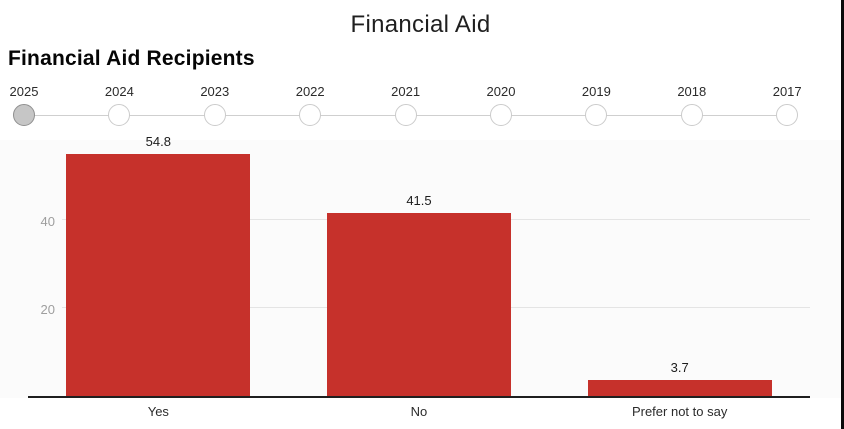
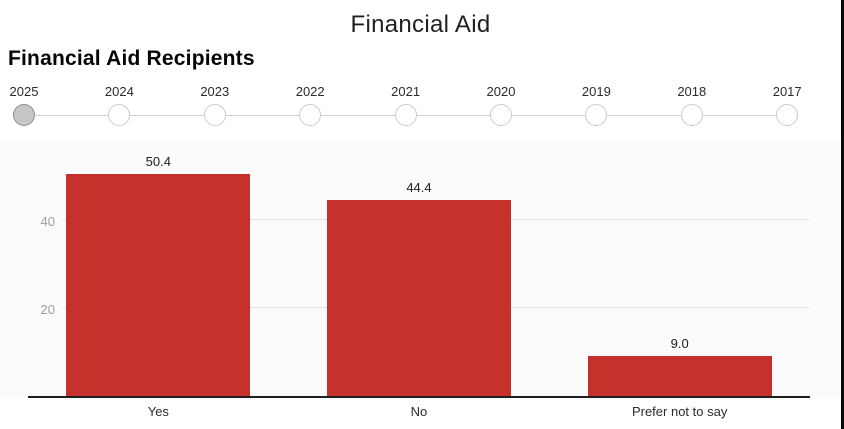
Yes: 54.8 -> 50.4
No: 41.5 -> 44.4
Prefer not to say: 3.7 -> 9.0
